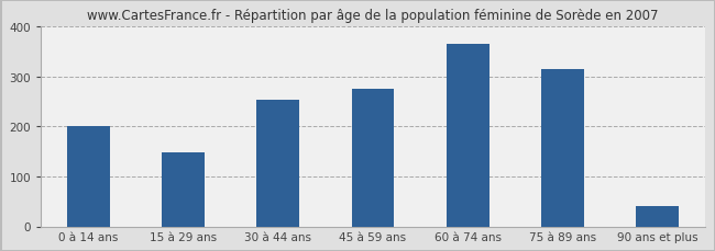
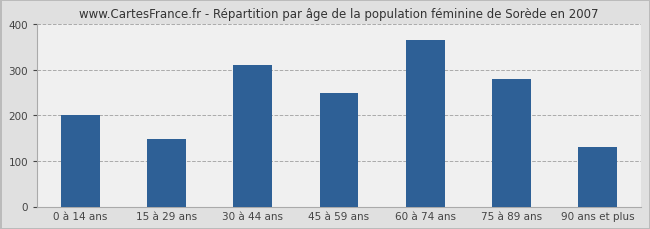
30 à 44 ans: 254 -> 310
45 à 59 ans: 276 -> 250
75 à 89 ans: 316 -> 280
90 ans et plus: 40 -> 130
